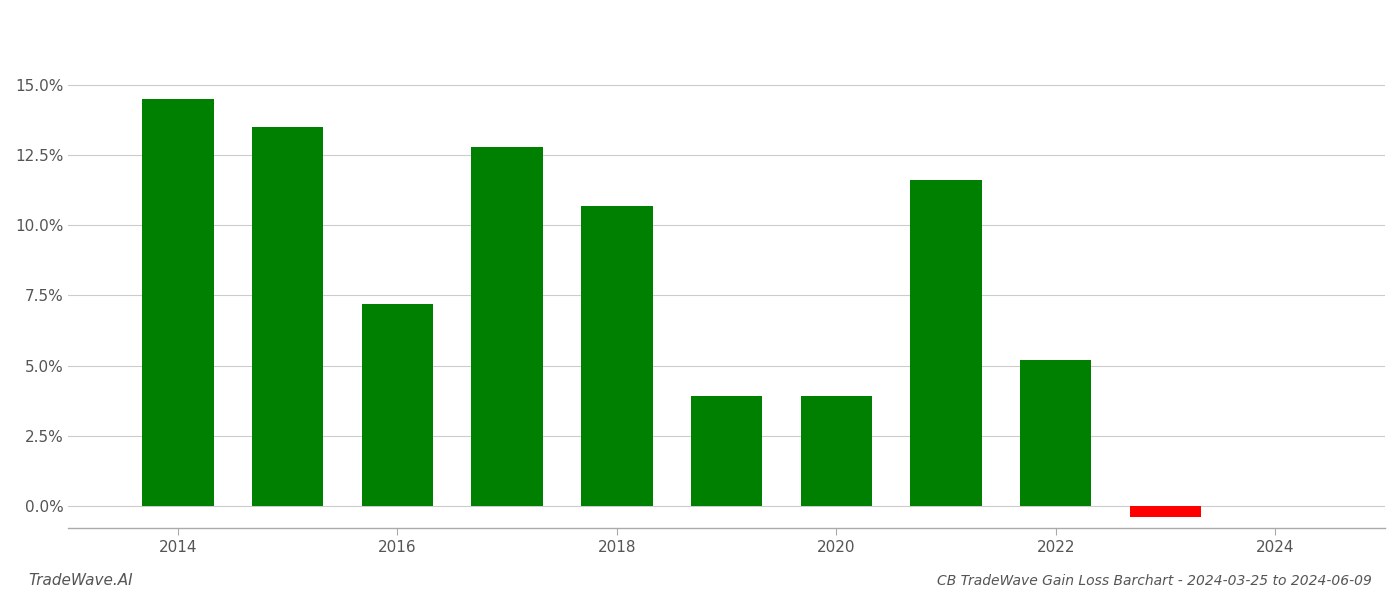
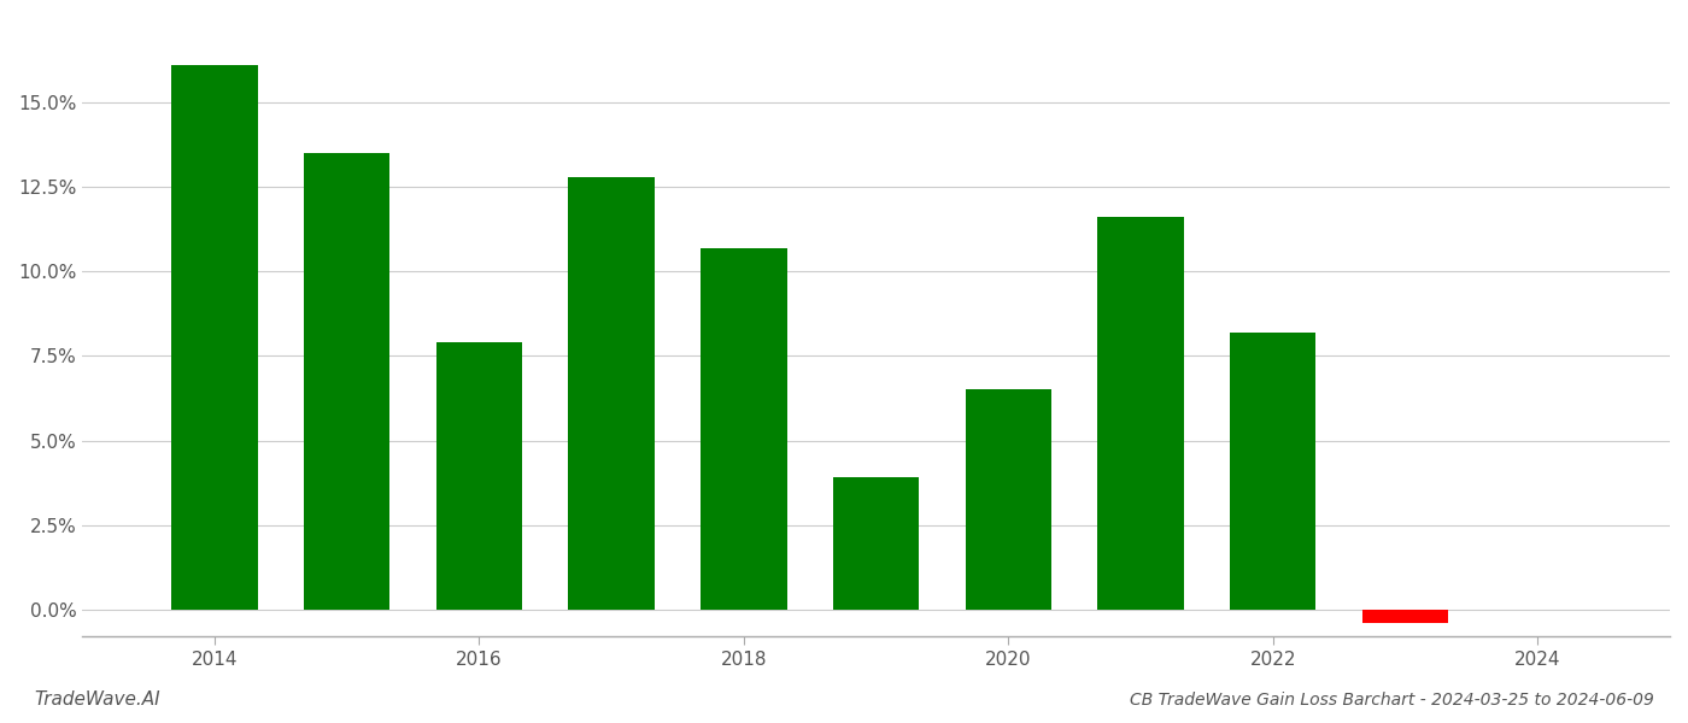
2014: 14.5% -> 16.1%
2016: 7.2% -> 7.9%
2020: 3.9% -> 6.5%
2022: 5.2% -> 8.2%
